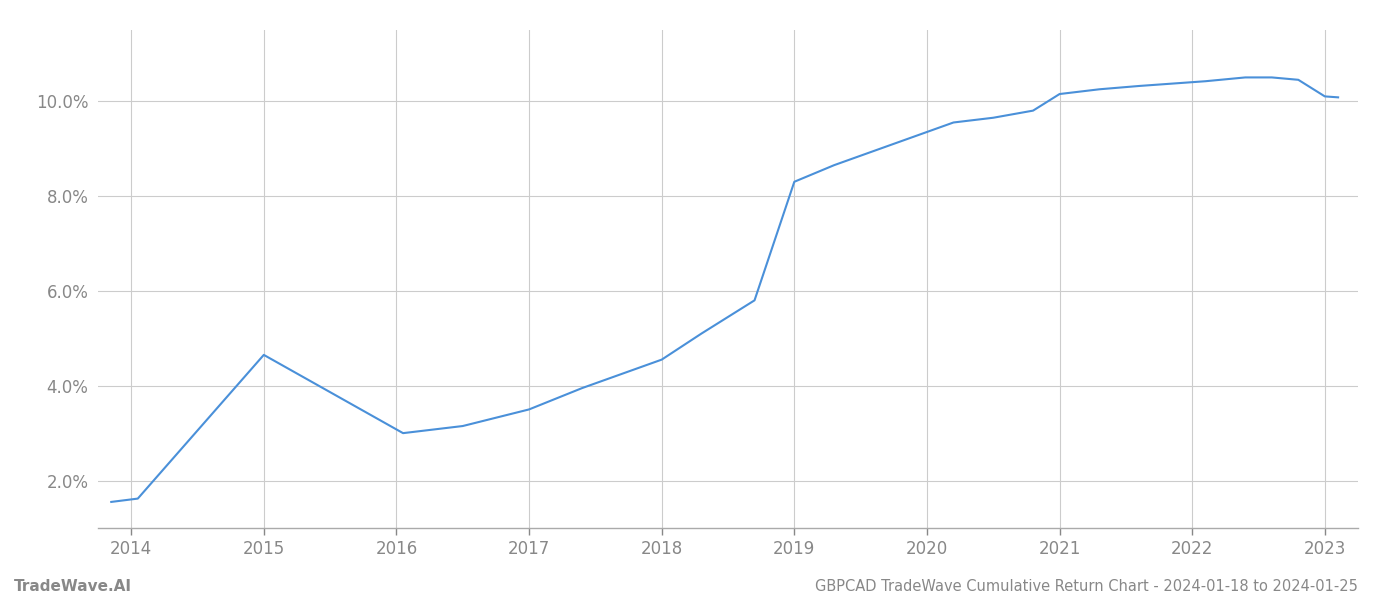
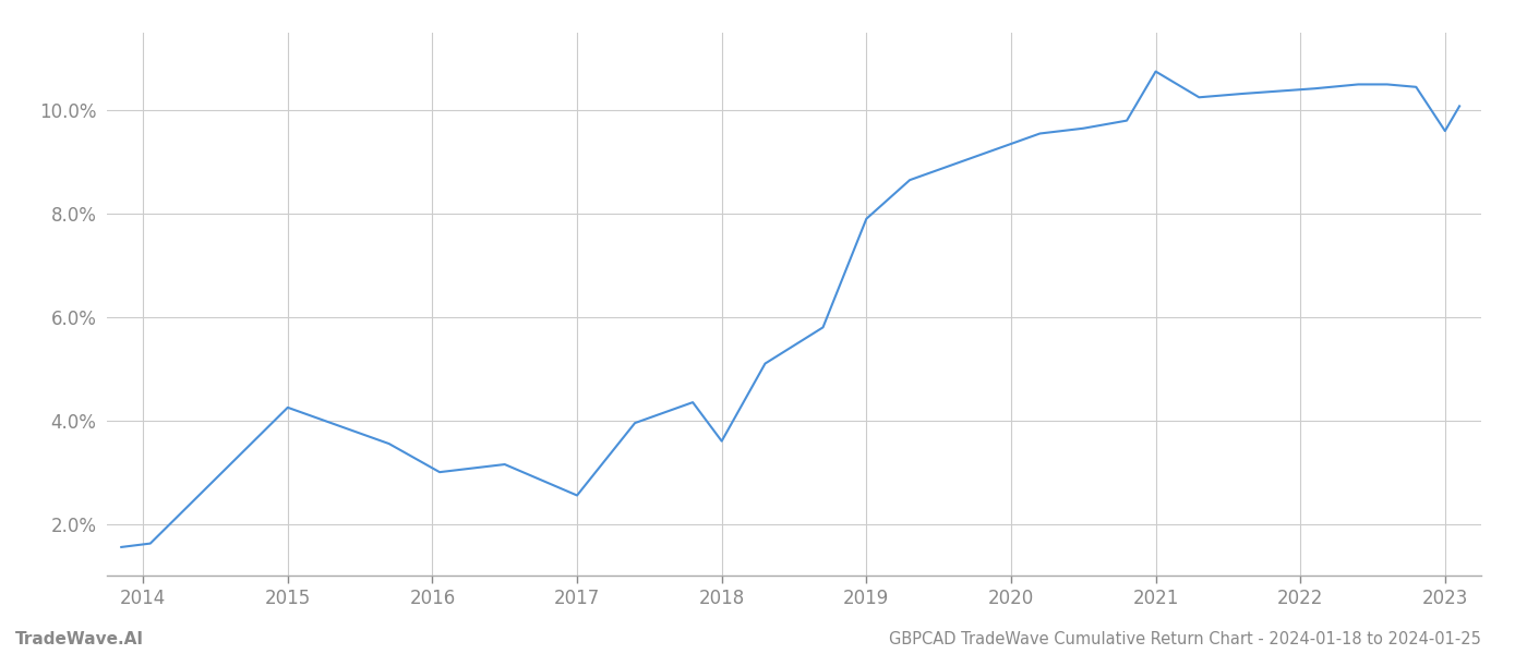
2015: 4.65% -> 4.25%
2017: 3.50% -> 2.55%
2018: 4.55% -> 3.60%
2019: 8.30% -> 7.90%
2021: 10.15% -> 10.75%
2023: 10.10% -> 9.60%
